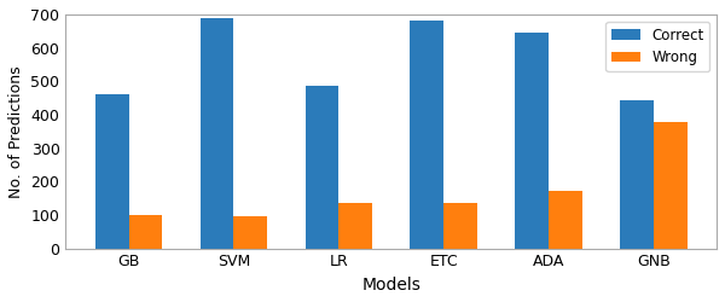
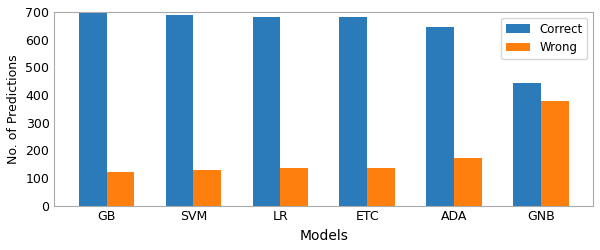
Correct/GB: 460 -> 695
Wrong/GB: 100 -> 122
Wrong/SVM: 95 -> 130
Correct/LR: 485 -> 683
